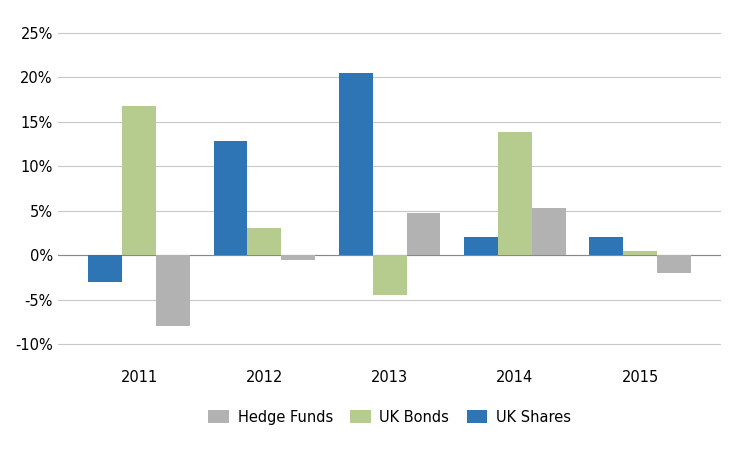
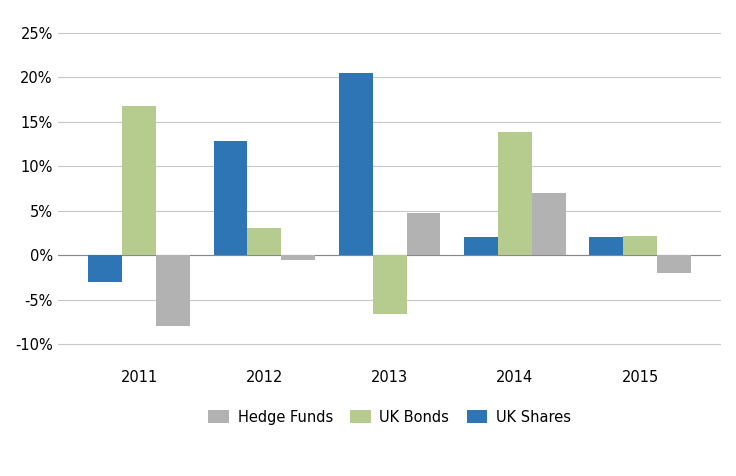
UK Bonds/2013: -4.5% -> -6.6%
Hedge Funds/2014: 5.3% -> 7.0%
UK Bonds/2015: 0.5% -> 2.2%
